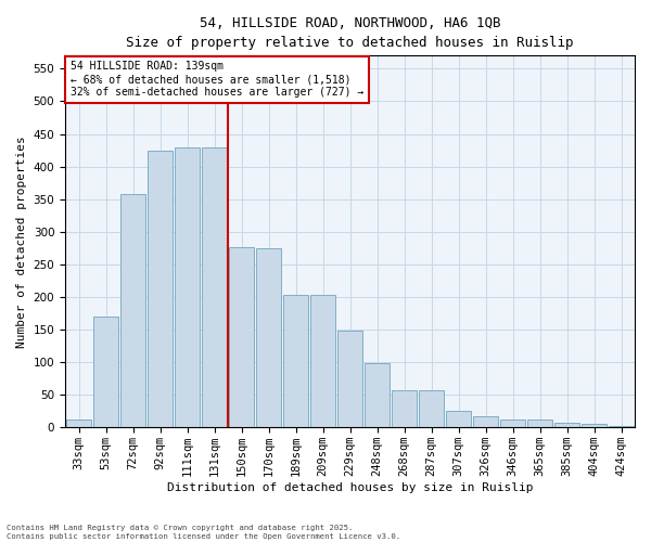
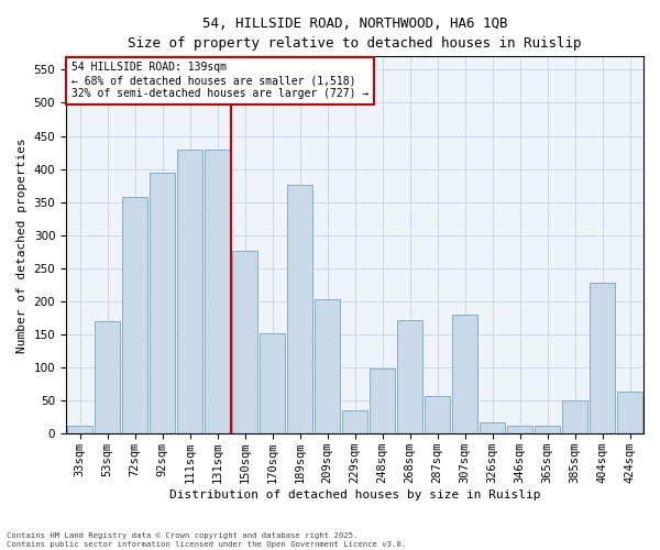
92sqm: 425 -> 394
170sqm: 275 -> 152
189sqm: 204 -> 376
229sqm: 148 -> 36
268sqm: 57 -> 172
307sqm: 25 -> 180
385sqm: 7 -> 50
404sqm: 5 -> 228
424sqm: 3 -> 64
